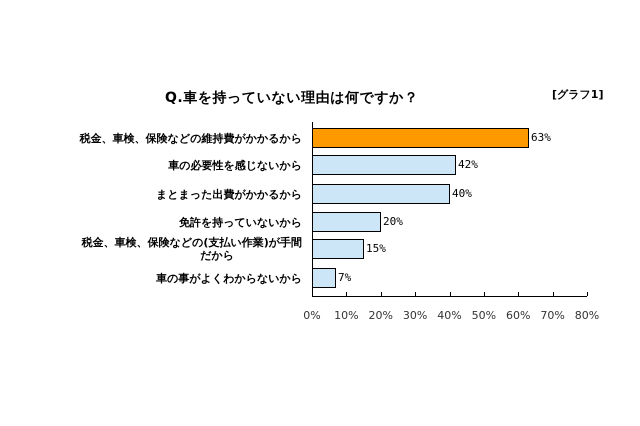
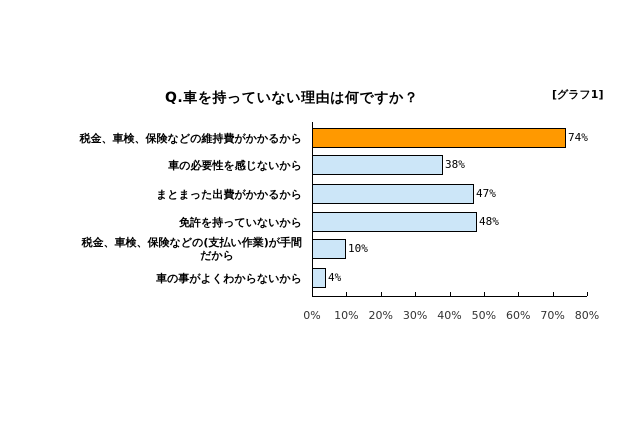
税金、車検、保険などの維持費がかかるから: 63% -> 74%
車の必要性を感じないから: 42% -> 38%
まとまった出費がかかるから: 40% -> 47%
免許を持っていないから: 20% -> 48%
税金、車検、保険などの(支払い作業)が手間だから: 15% -> 10%
車の事がよくわからないから: 7% -> 4%
